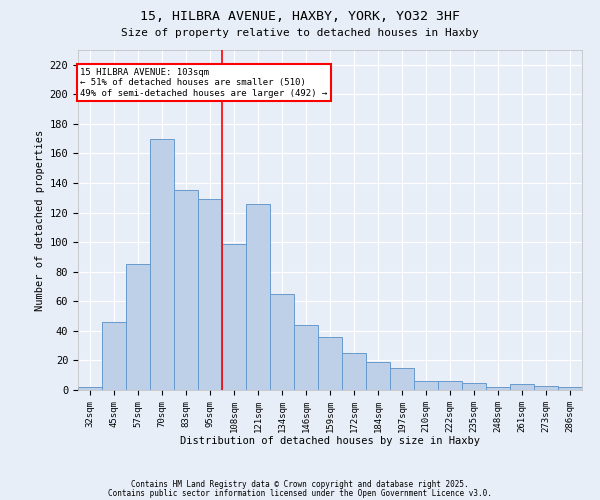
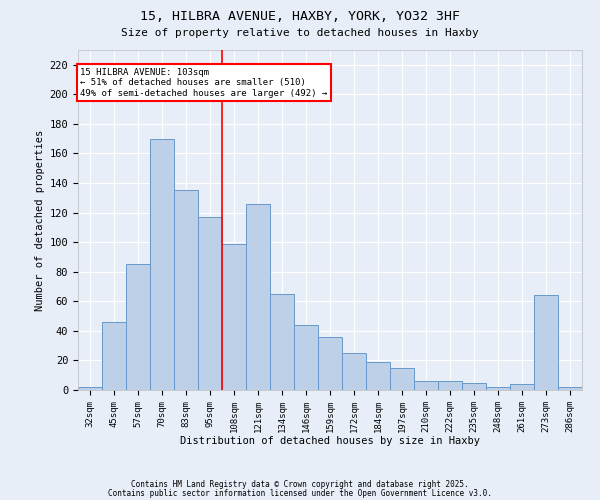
95sqm: 129 -> 117
273sqm: 3 -> 64
